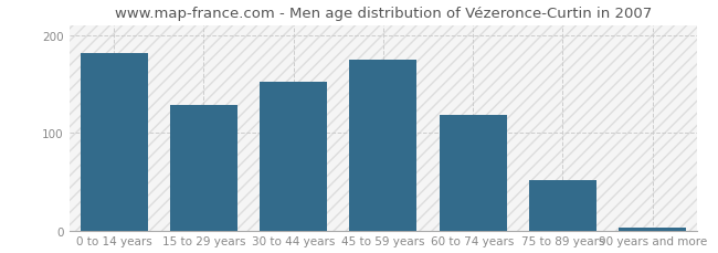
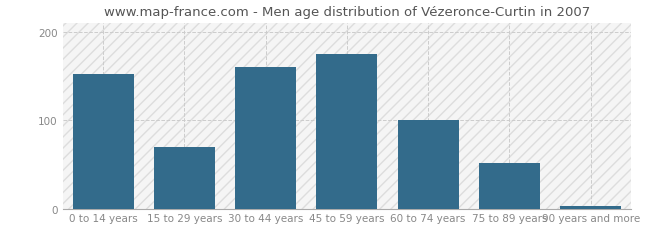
0 to 14 years: 182 -> 152
15 to 29 years: 128 -> 70
30 to 44 years: 152 -> 160
60 to 74 years: 118 -> 100
